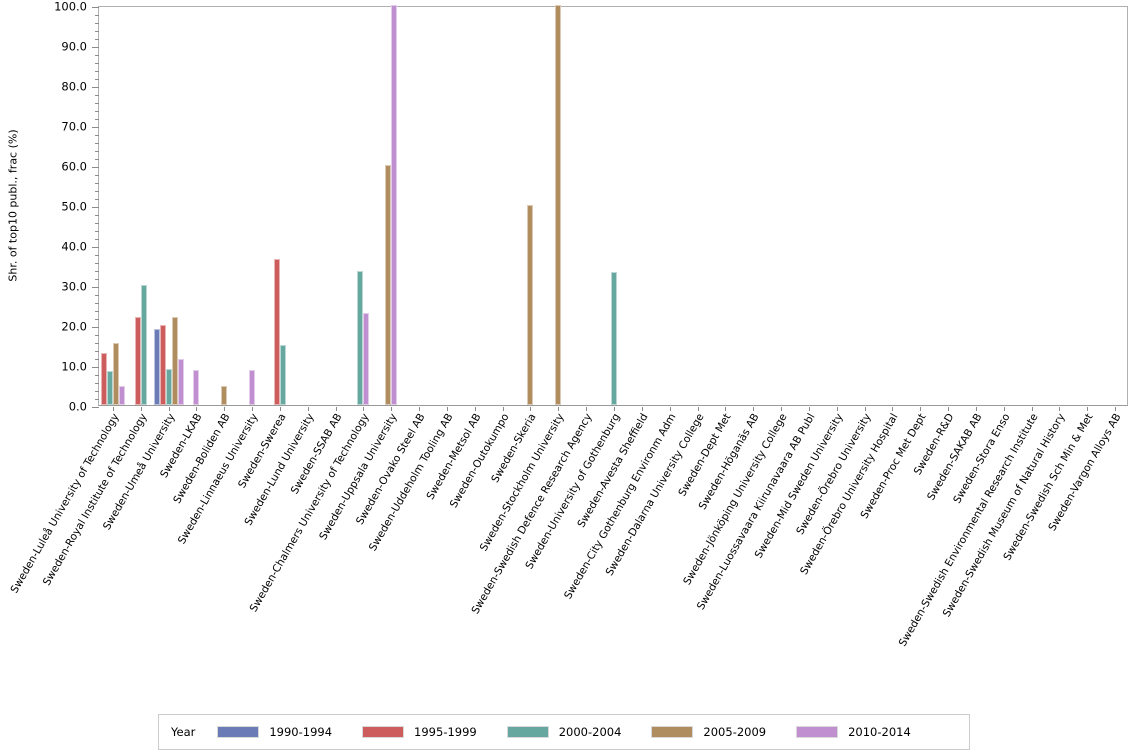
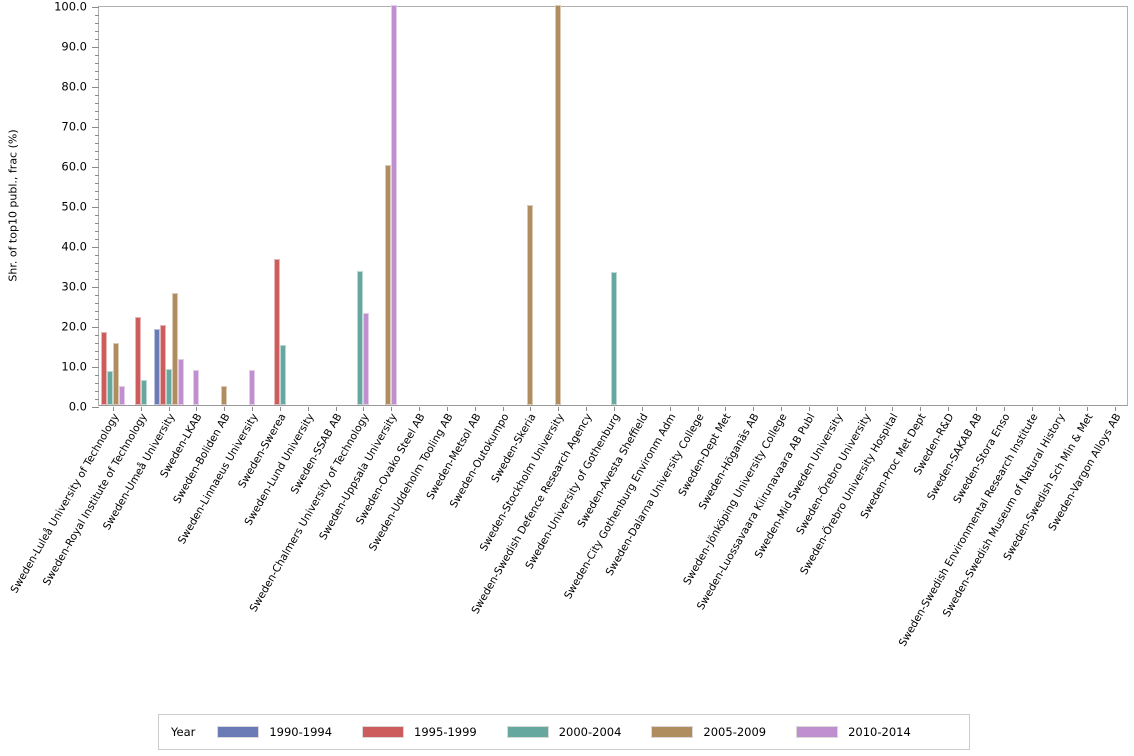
1995-1999/Sweden-Luleå University of Technology: 13 -> 18
2000-2004/Sweden-Royal Institute of Technology: 30 -> 6
2005-2009/Sweden-Umeå University: 22 -> 28
